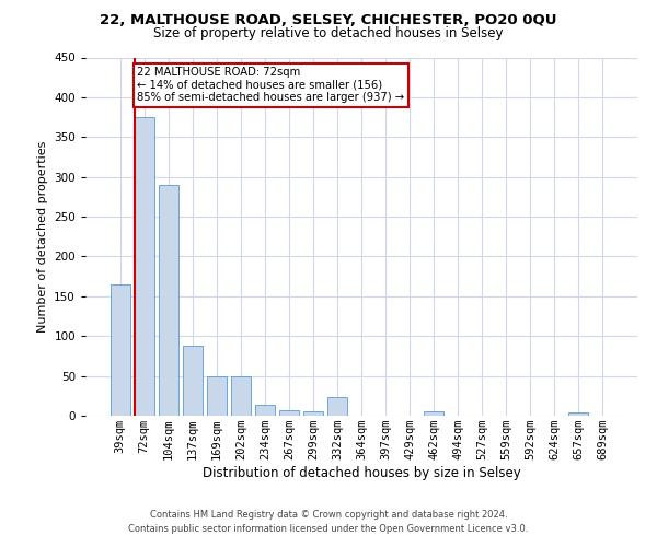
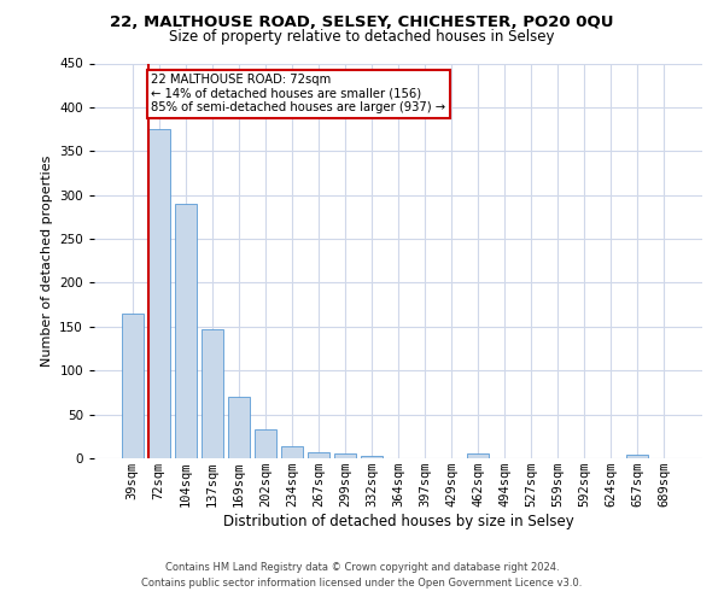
137sqm: 88 -> 147
169sqm: 50 -> 70
202sqm: 50 -> 33
332sqm: 24 -> 3
